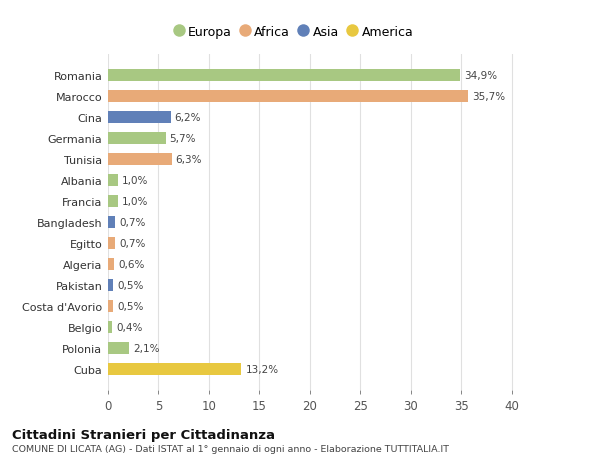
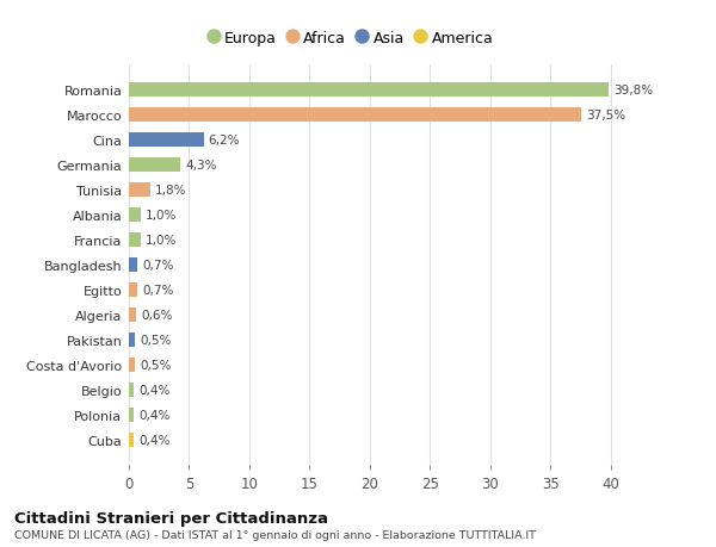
Romania: 34,9% -> 39,8%
Marocco: 35,7% -> 37,5%
Germania: 5,7% -> 4,3%
Tunisia: 6,3% -> 1,8%
Polonia: 2,1% -> 0,4%
Cuba: 13,2% -> 0,4%
